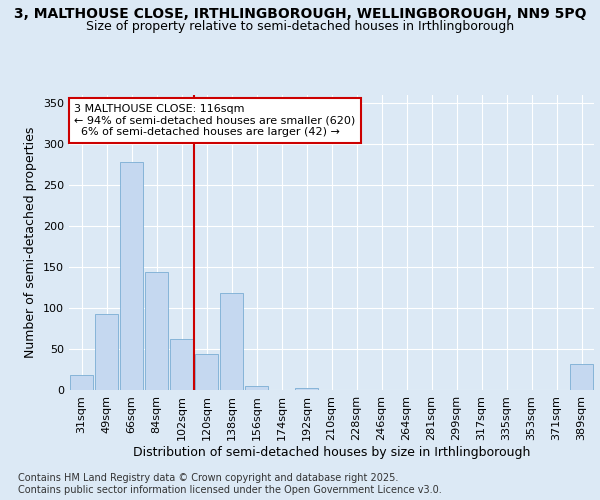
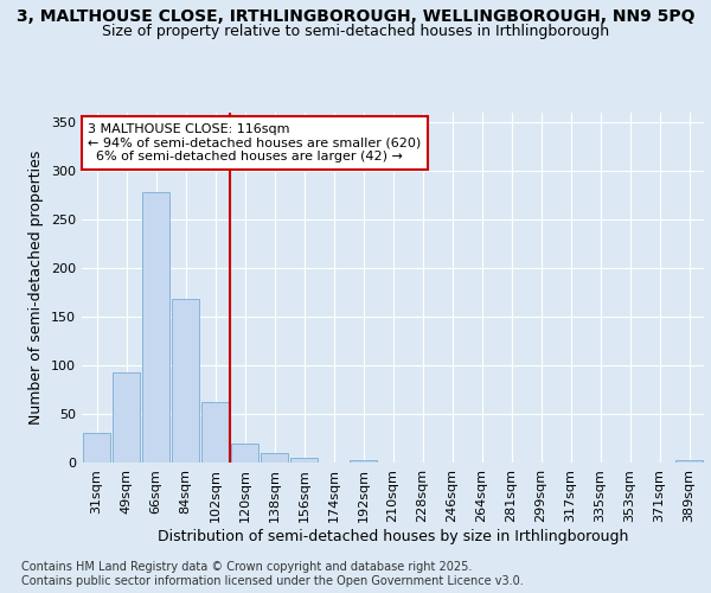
31sqm: 18 -> 30
84sqm: 144 -> 168
120sqm: 44 -> 20
138sqm: 118 -> 10
389sqm: 32 -> 2
